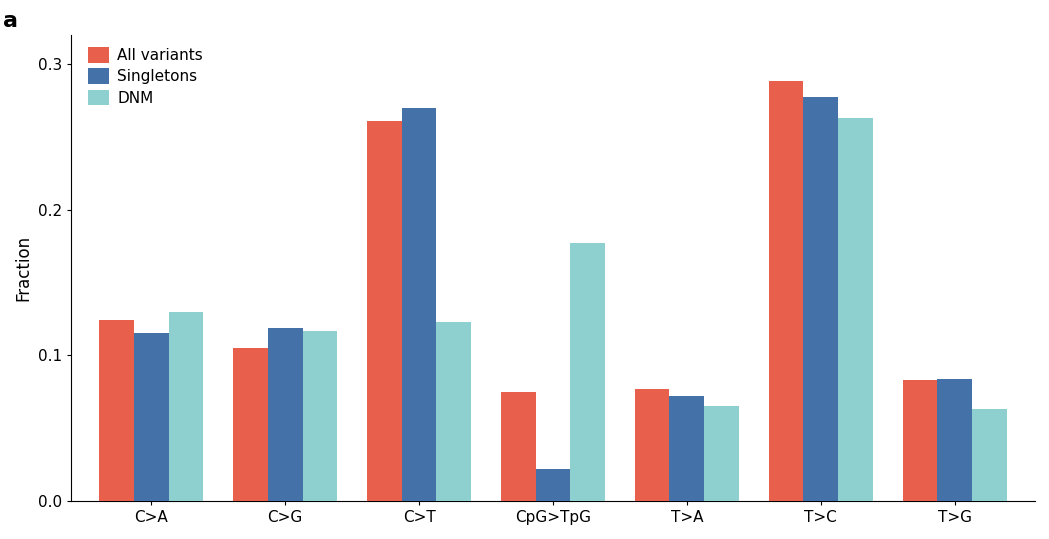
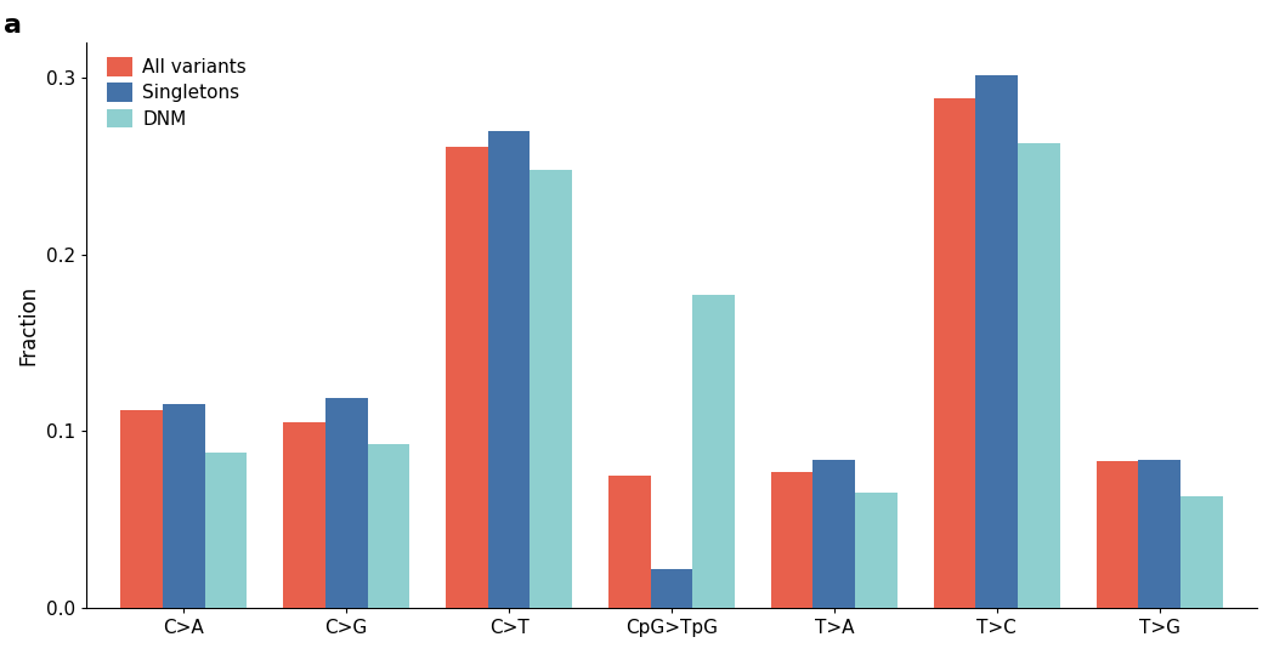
All variants/C>A: 0.124 -> 0.112
DNM/C>A: 0.130 -> 0.088
DNM/C>G: 0.117 -> 0.093
DNM/C>T: 0.123 -> 0.248
Singletons/T>A: 0.072 -> 0.084
Singletons/T>C: 0.277 -> 0.301
